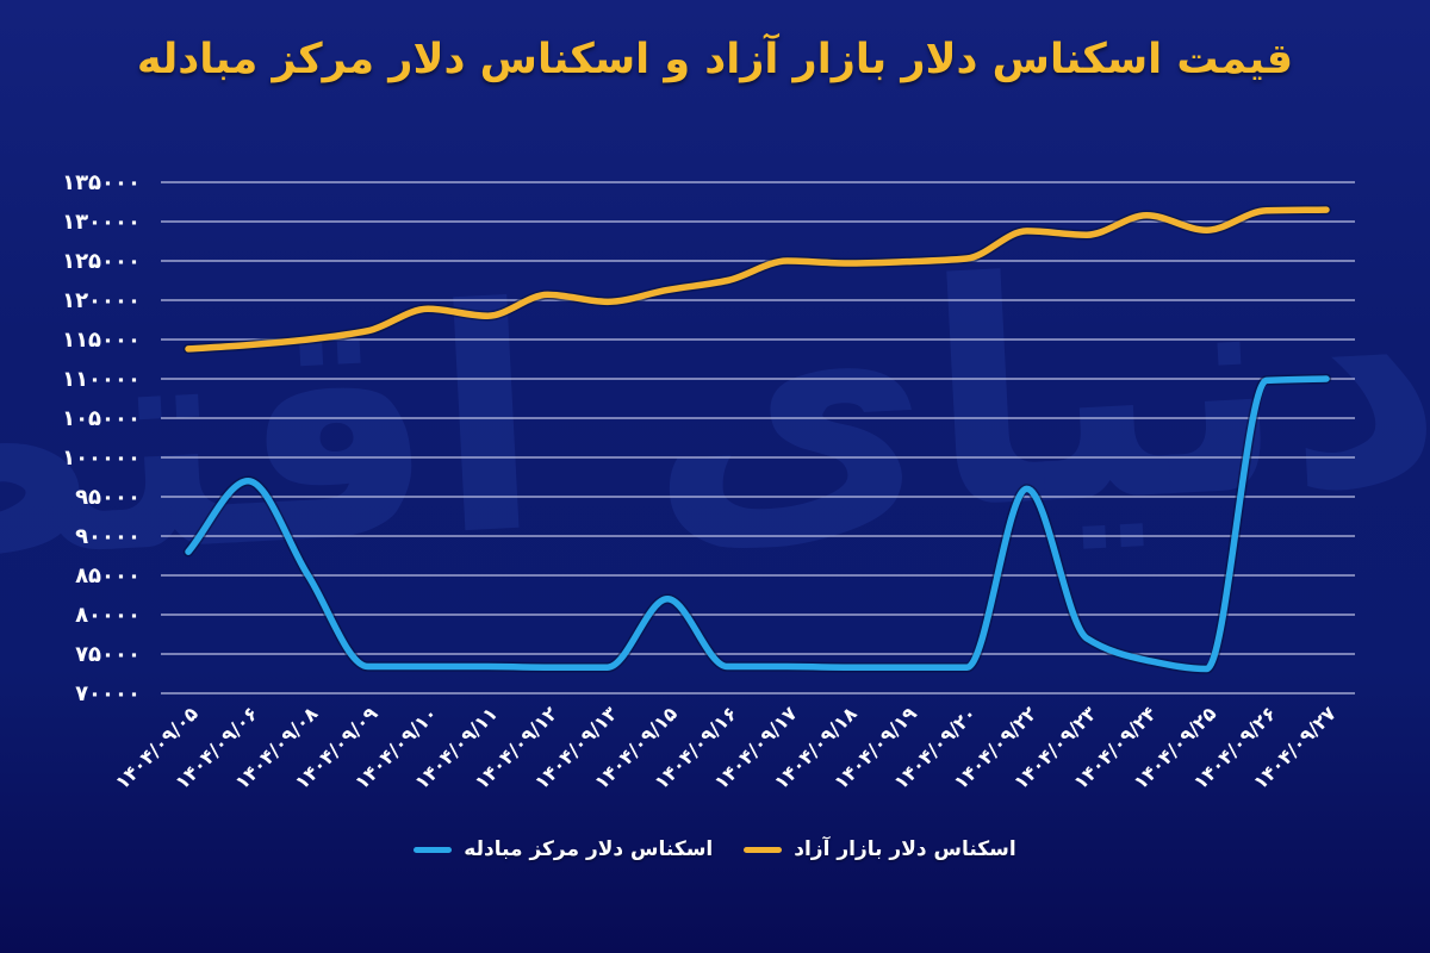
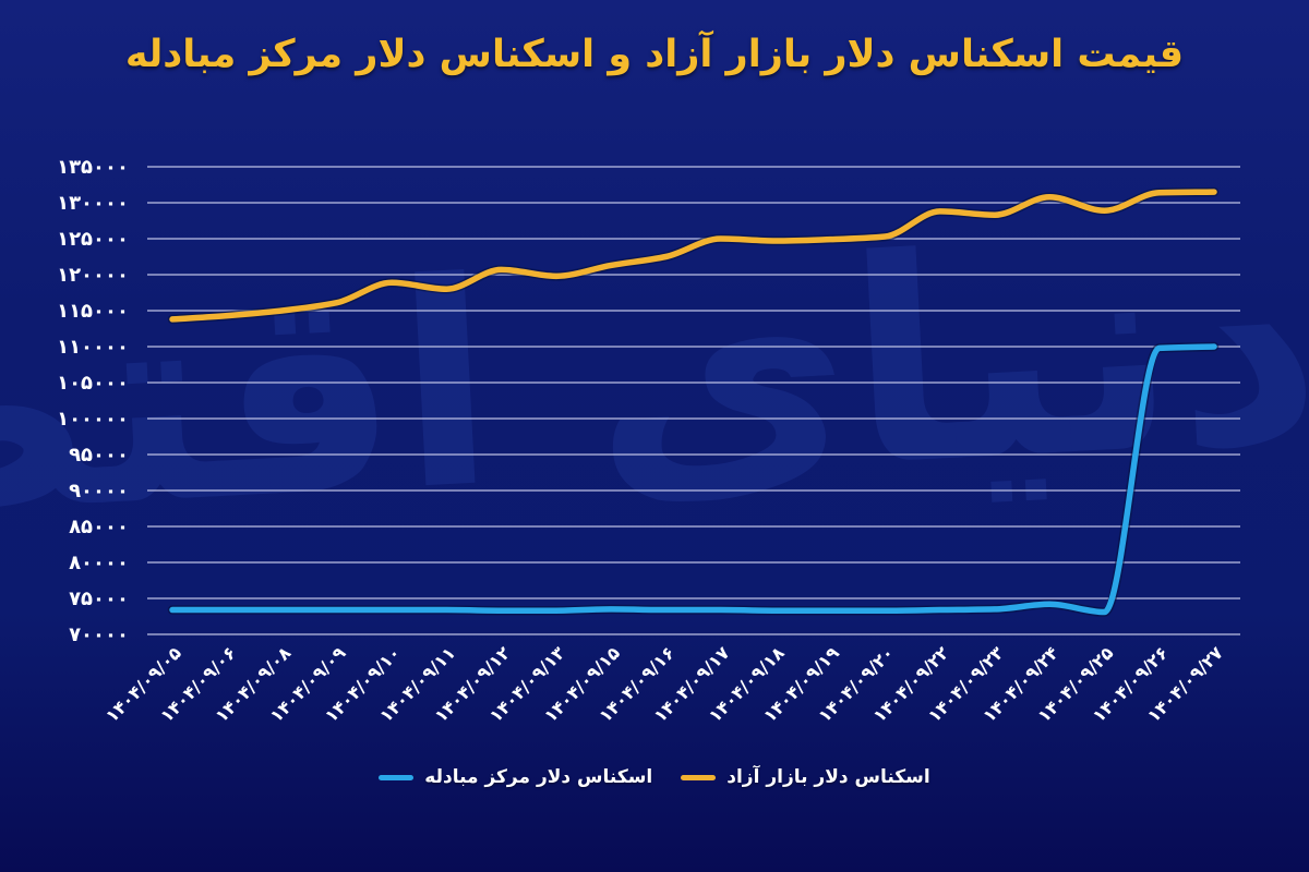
اسکناس دلار مرکز مبادله/۱۴۰۴/۰۹/۰۵: 88000 -> 73000
اسکناس دلار مرکز مبادله/۱۴۰۴/۰۹/۰۶: 97000 -> 73000
اسکناس دلار مرکز مبادله/۱۴۰۴/۰۹/۰۸: 85000 -> 73000
اسکناس دلار مرکز مبادله/۱۴۰۴/۰۹/۱۵: 82000 -> 74000
اسکناس دلار مرکز مبادله/۱۴۰۴/۰۹/۲۲: 96000 -> 73000
اسکناس دلار مرکز مبادله/۱۴۰۴/۰۹/۲۳: 77000 -> 74000
